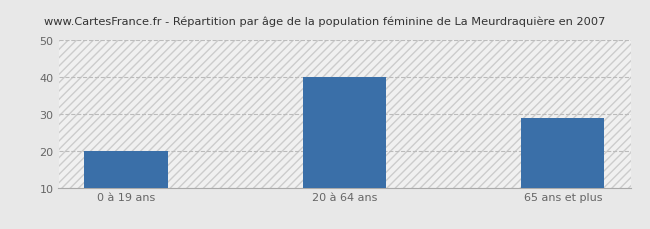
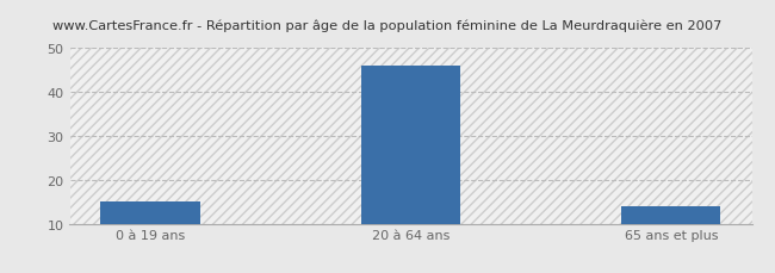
0 à 19 ans: 20 -> 15
20 à 64 ans: 40 -> 46
65 ans et plus: 29 -> 14
